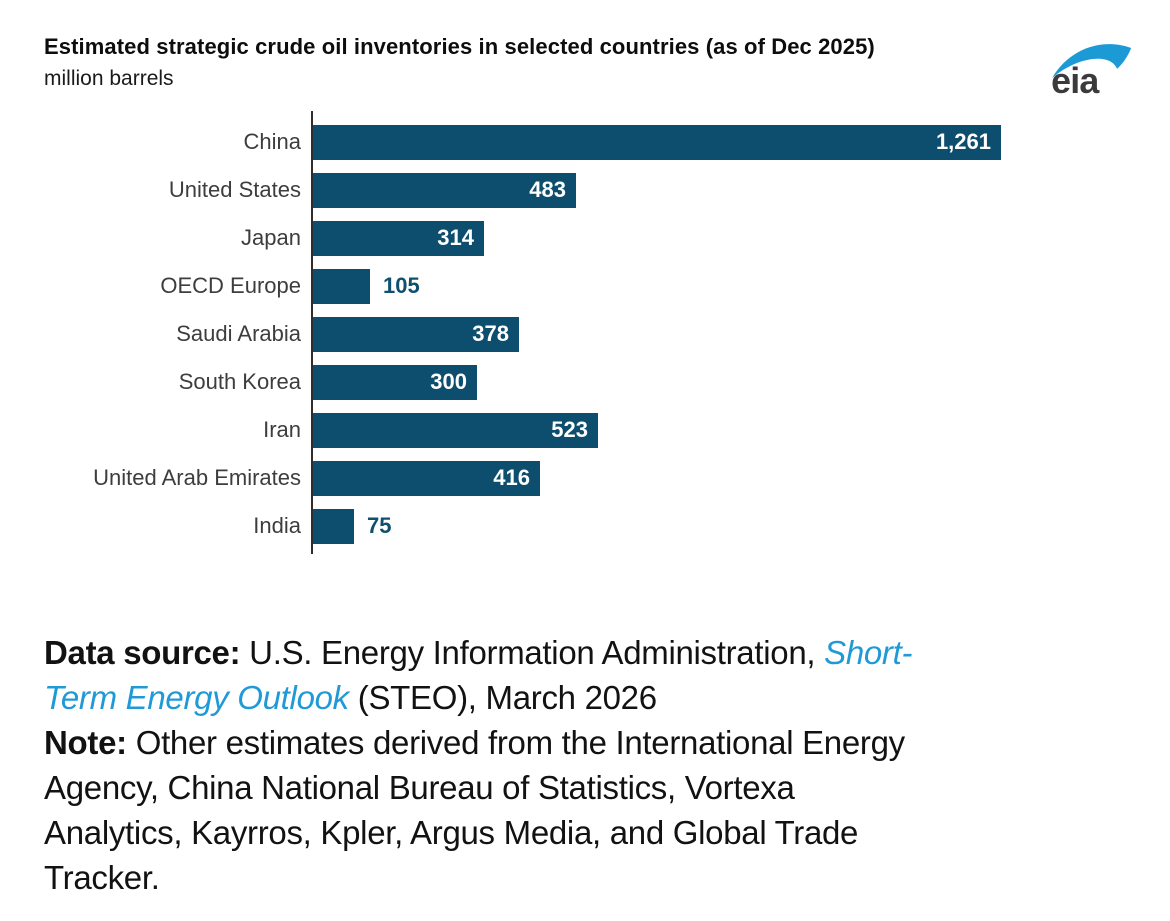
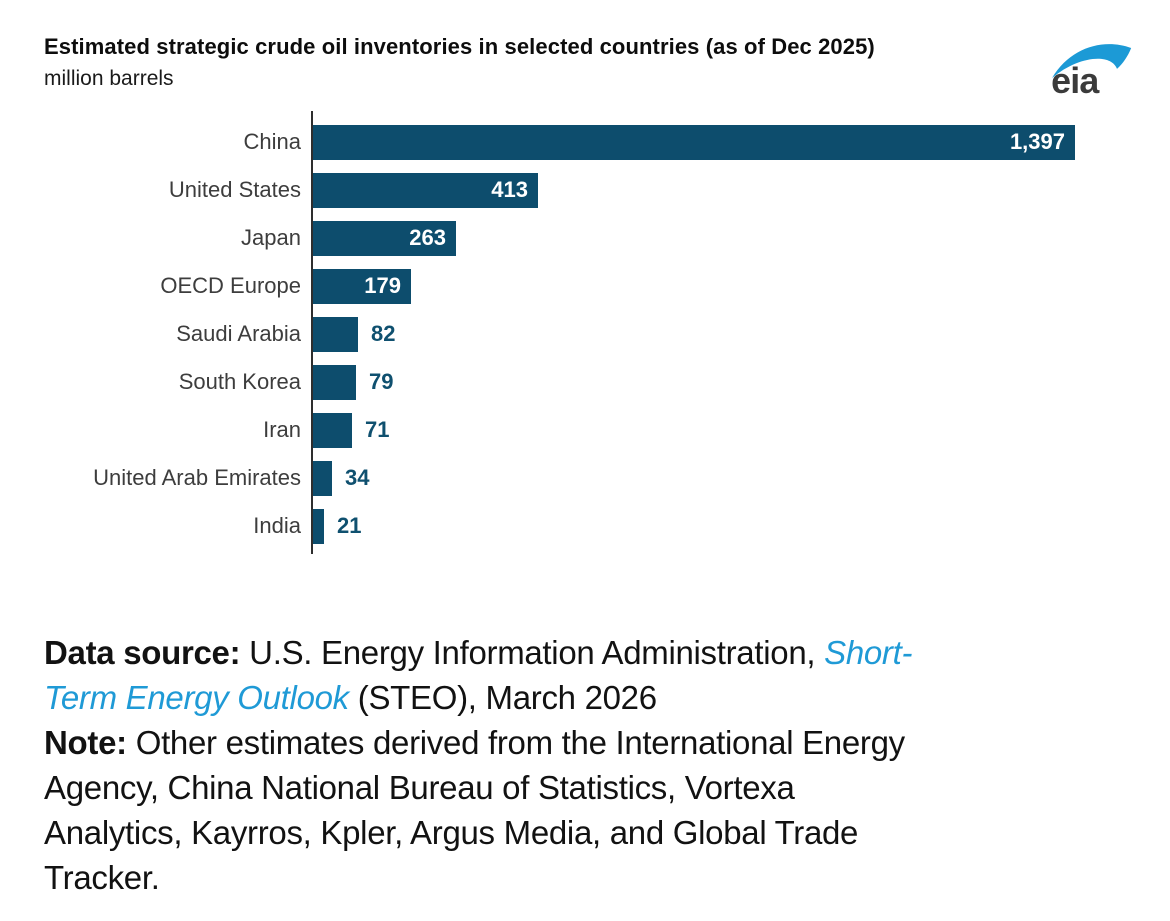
China: 1,261 -> 1,397
United States: 483 -> 413
Japan: 314 -> 263
OECD Europe: 105 -> 179
Saudi Arabia: 378 -> 82
South Korea: 300 -> 79
Iran: 523 -> 71
United Arab Emirates: 416 -> 34
India: 75 -> 21
